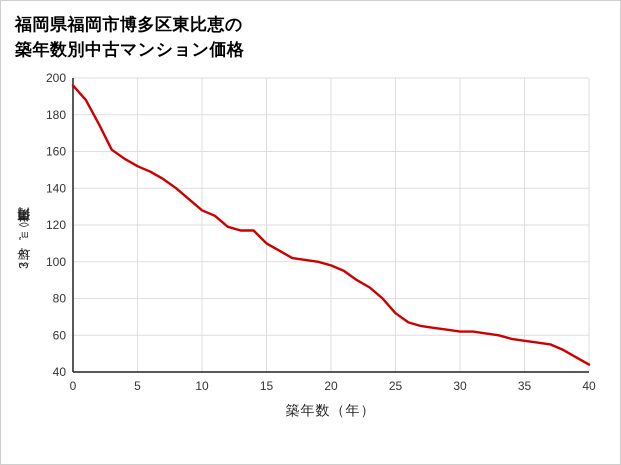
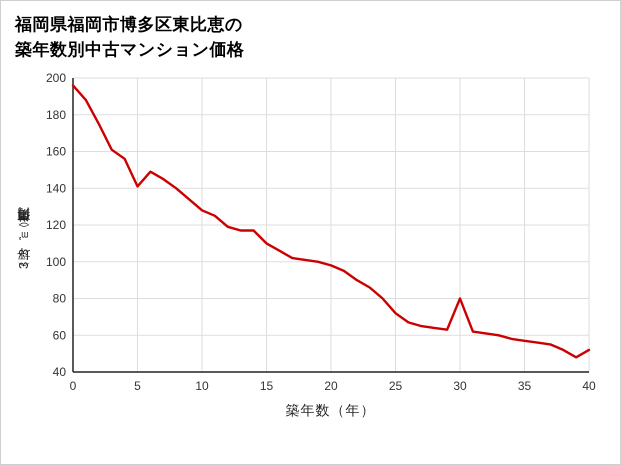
5: 152 -> 141
30: 62 -> 80
40: 44 -> 52
